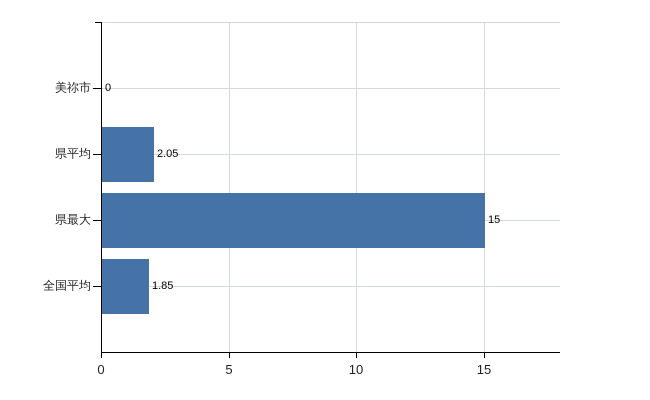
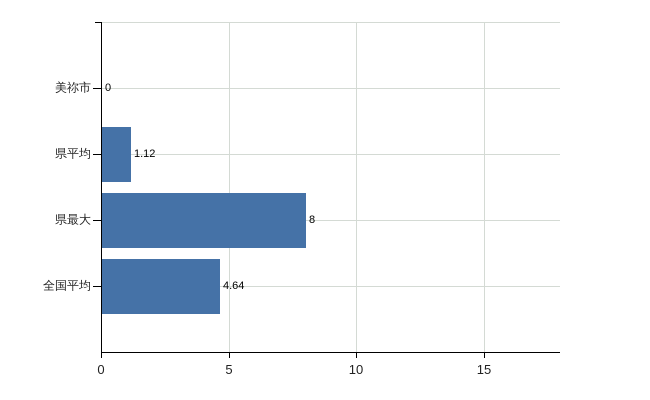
県平均: 2.05 -> 1.12
県最大: 15 -> 8
全国平均: 1.85 -> 4.64
